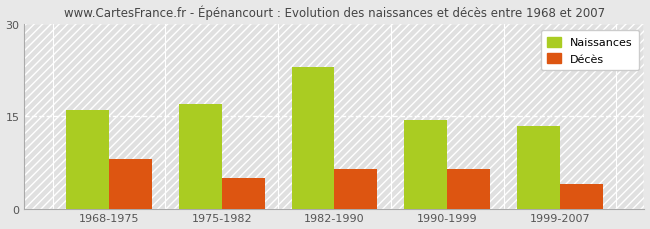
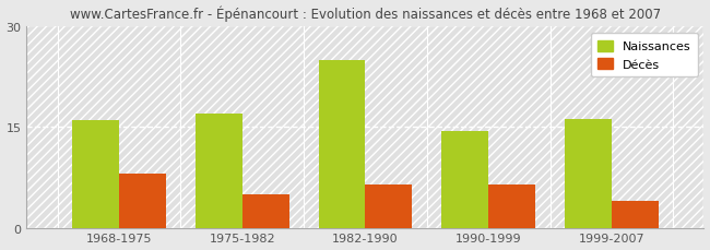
Naissances/1982-1990: 23.0 -> 25.0
Naissances/1999-2007: 13.5 -> 16.2
